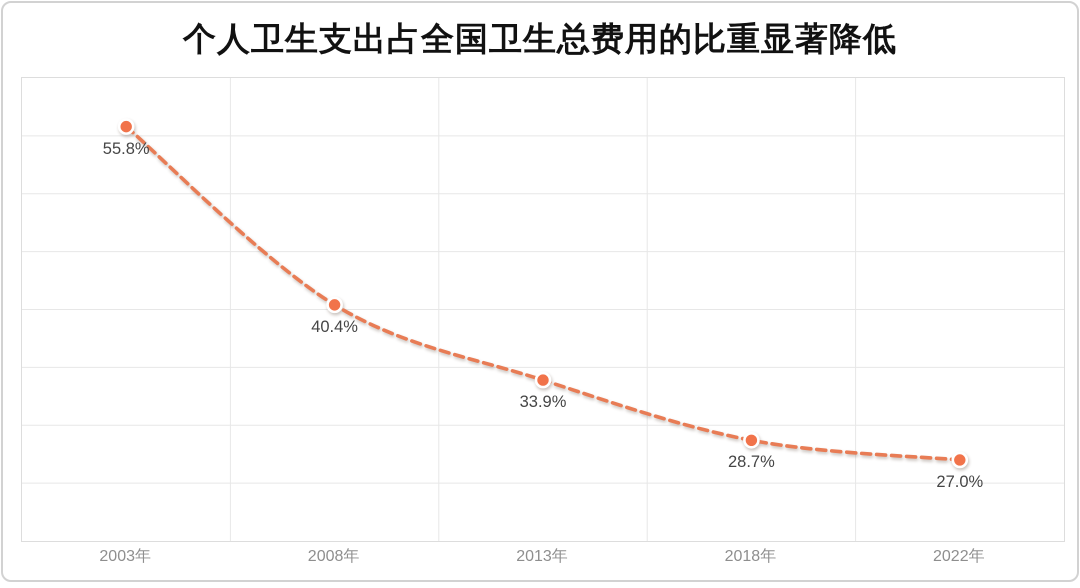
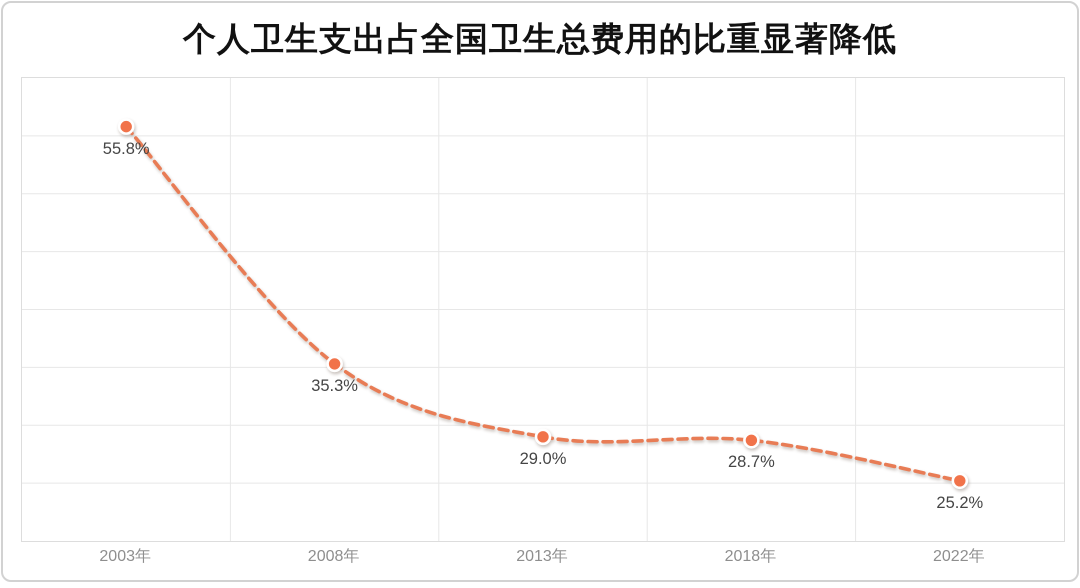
2008年: 40.4% -> 35.3%
2013年: 33.9% -> 29.0%
2022年: 27.0% -> 25.2%
